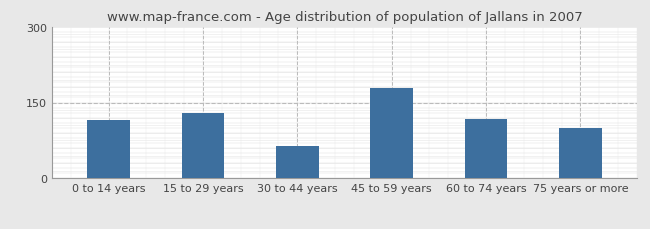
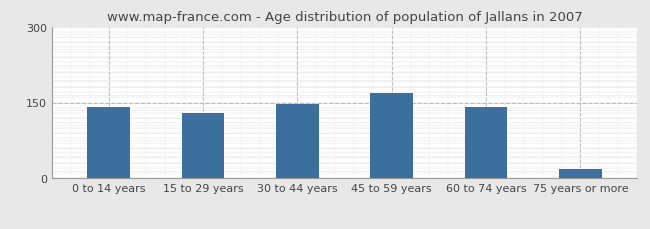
0 to 14 years: 116 -> 142
30 to 44 years: 64 -> 148
45 to 59 years: 178 -> 168
60 to 74 years: 118 -> 142
75 years or more: 100 -> 18
